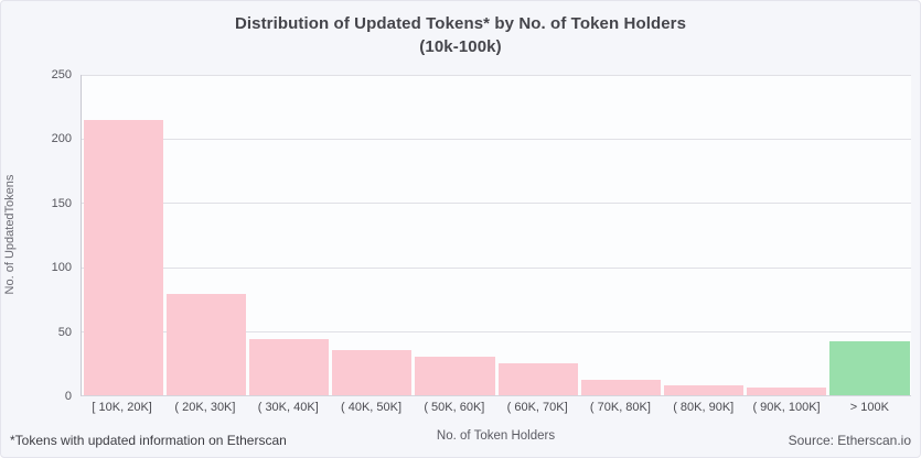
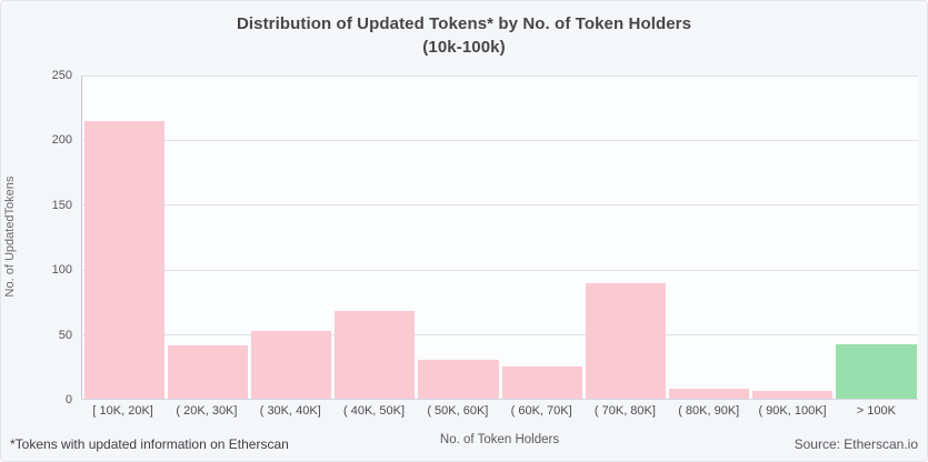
( 20K, 30K]: 79 -> 41
( 30K, 40K]: 44 -> 52
( 40K, 50K]: 35 -> 68
( 70K, 80K]: 12 -> 89
